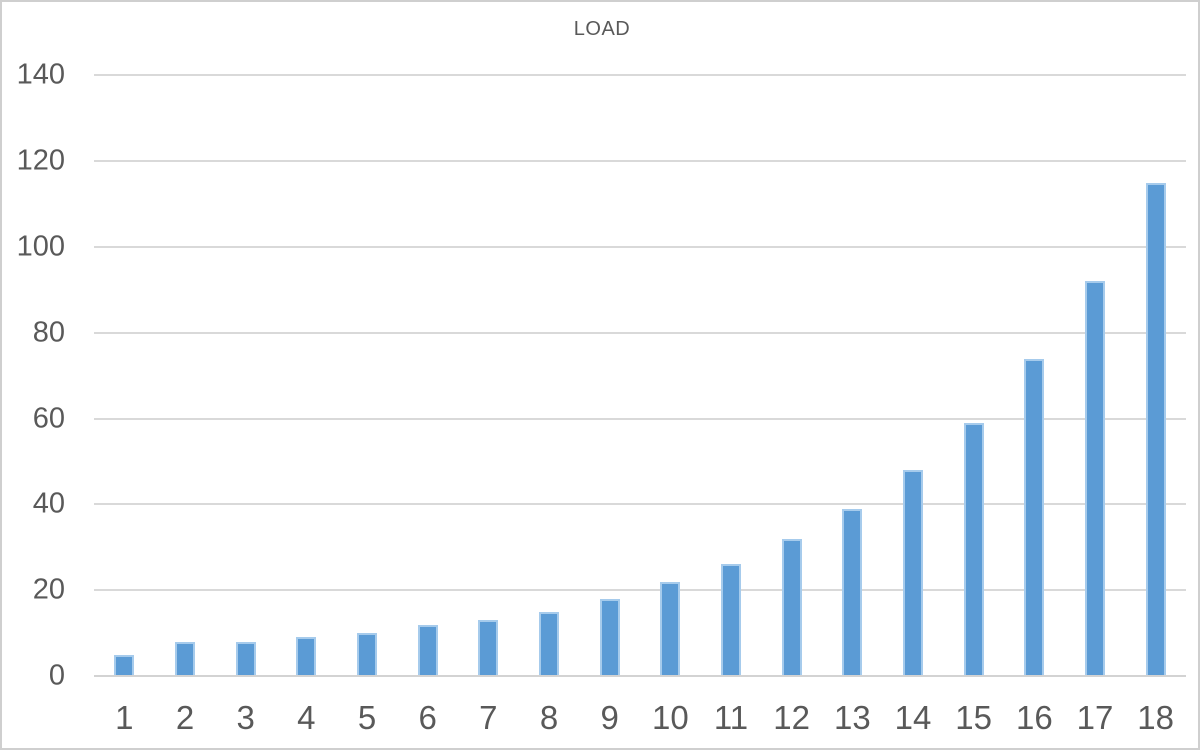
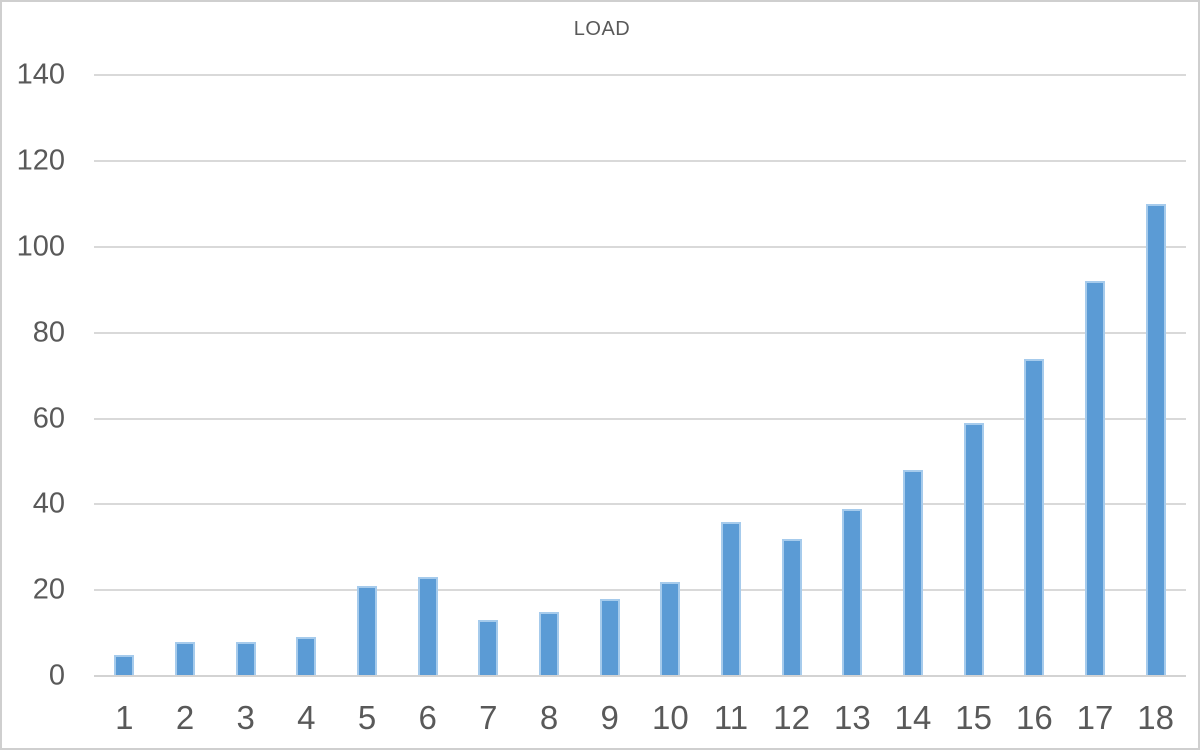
5: 10 -> 21
6: 12 -> 23
11: 26 -> 36
18: 115 -> 110
